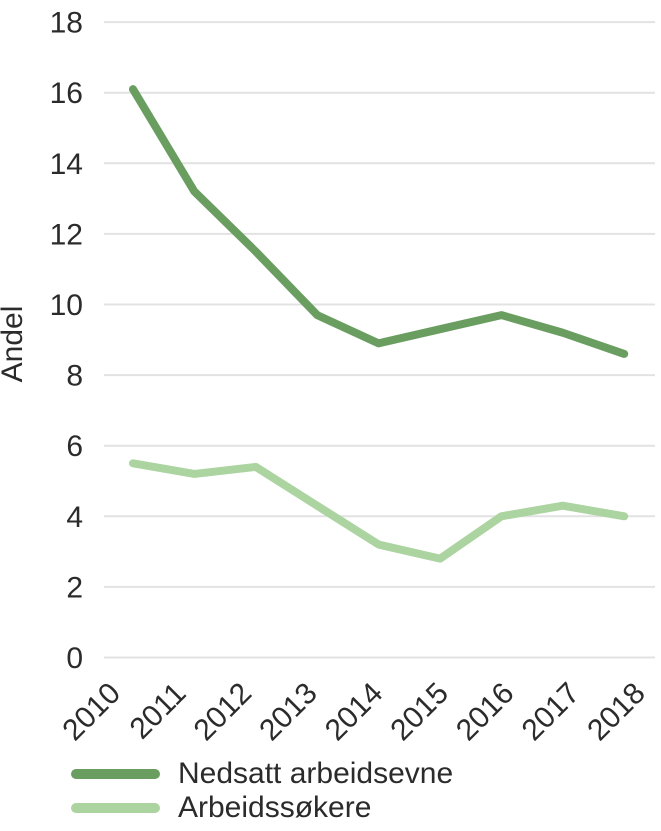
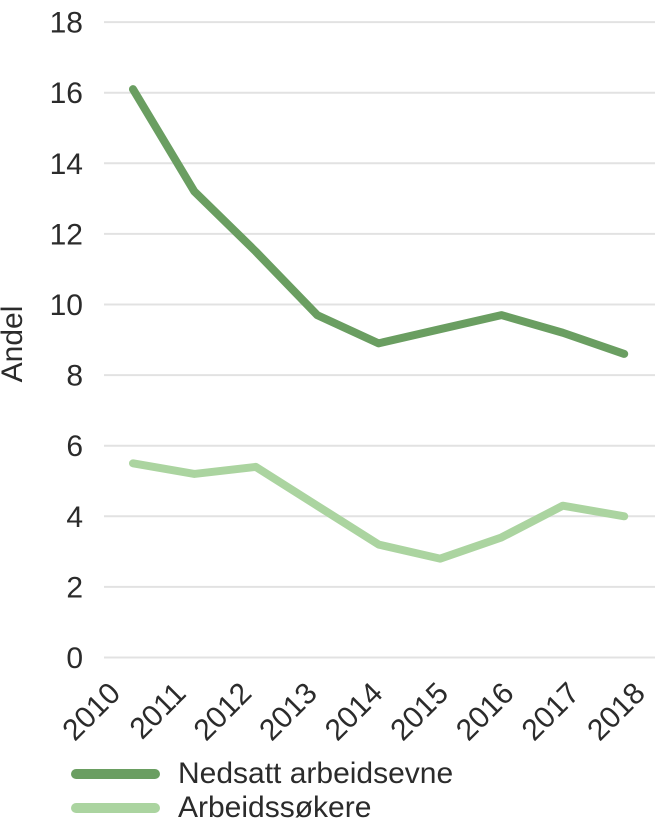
Arbeidssøkere/2016: 4.0 -> 3.4
